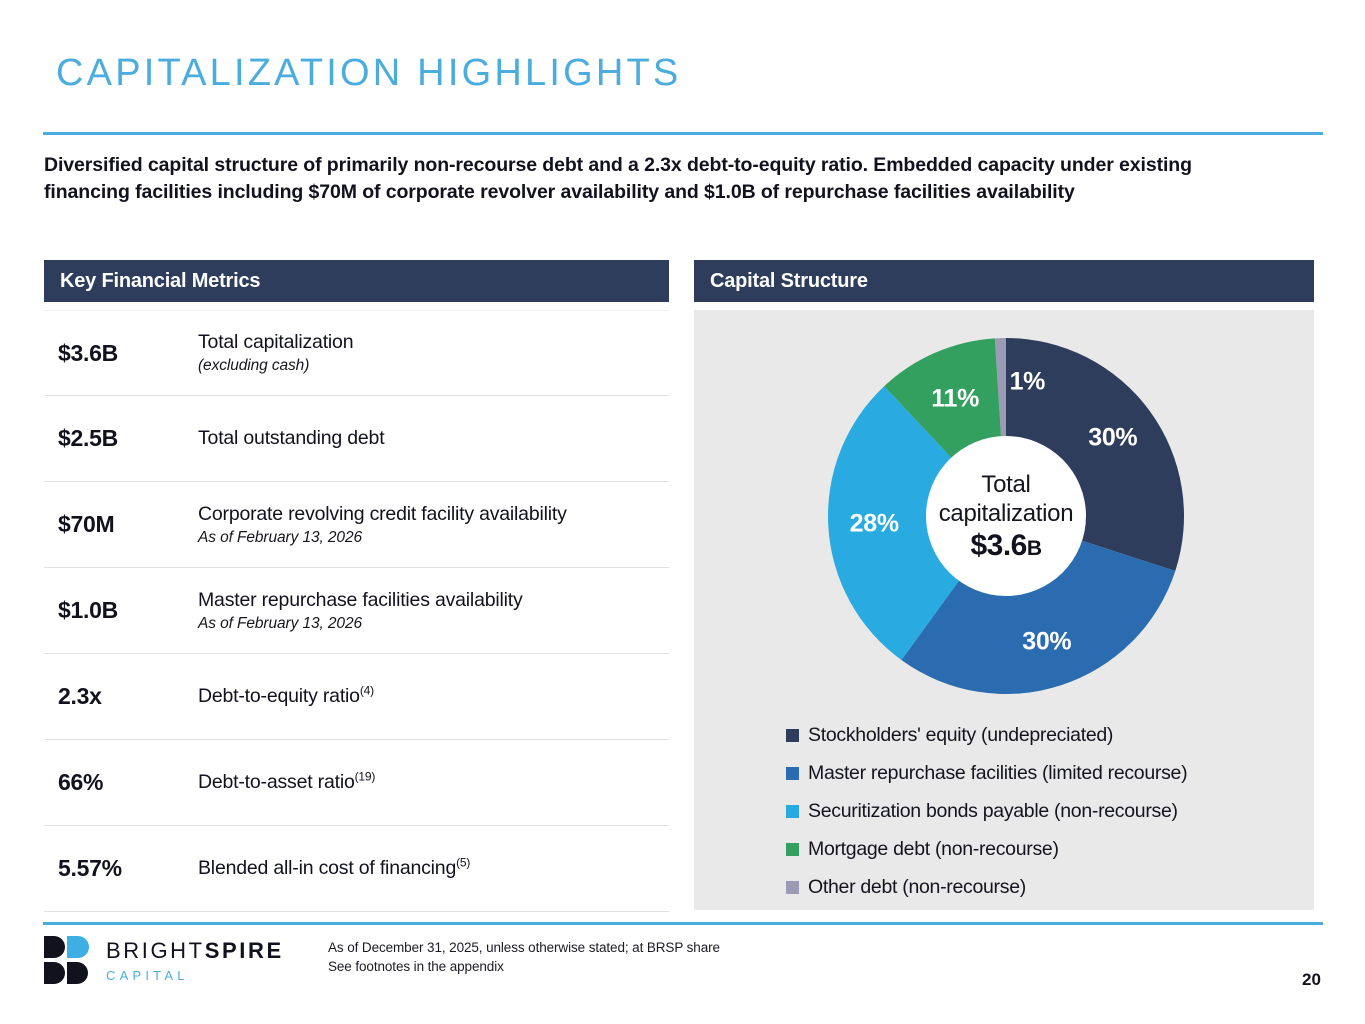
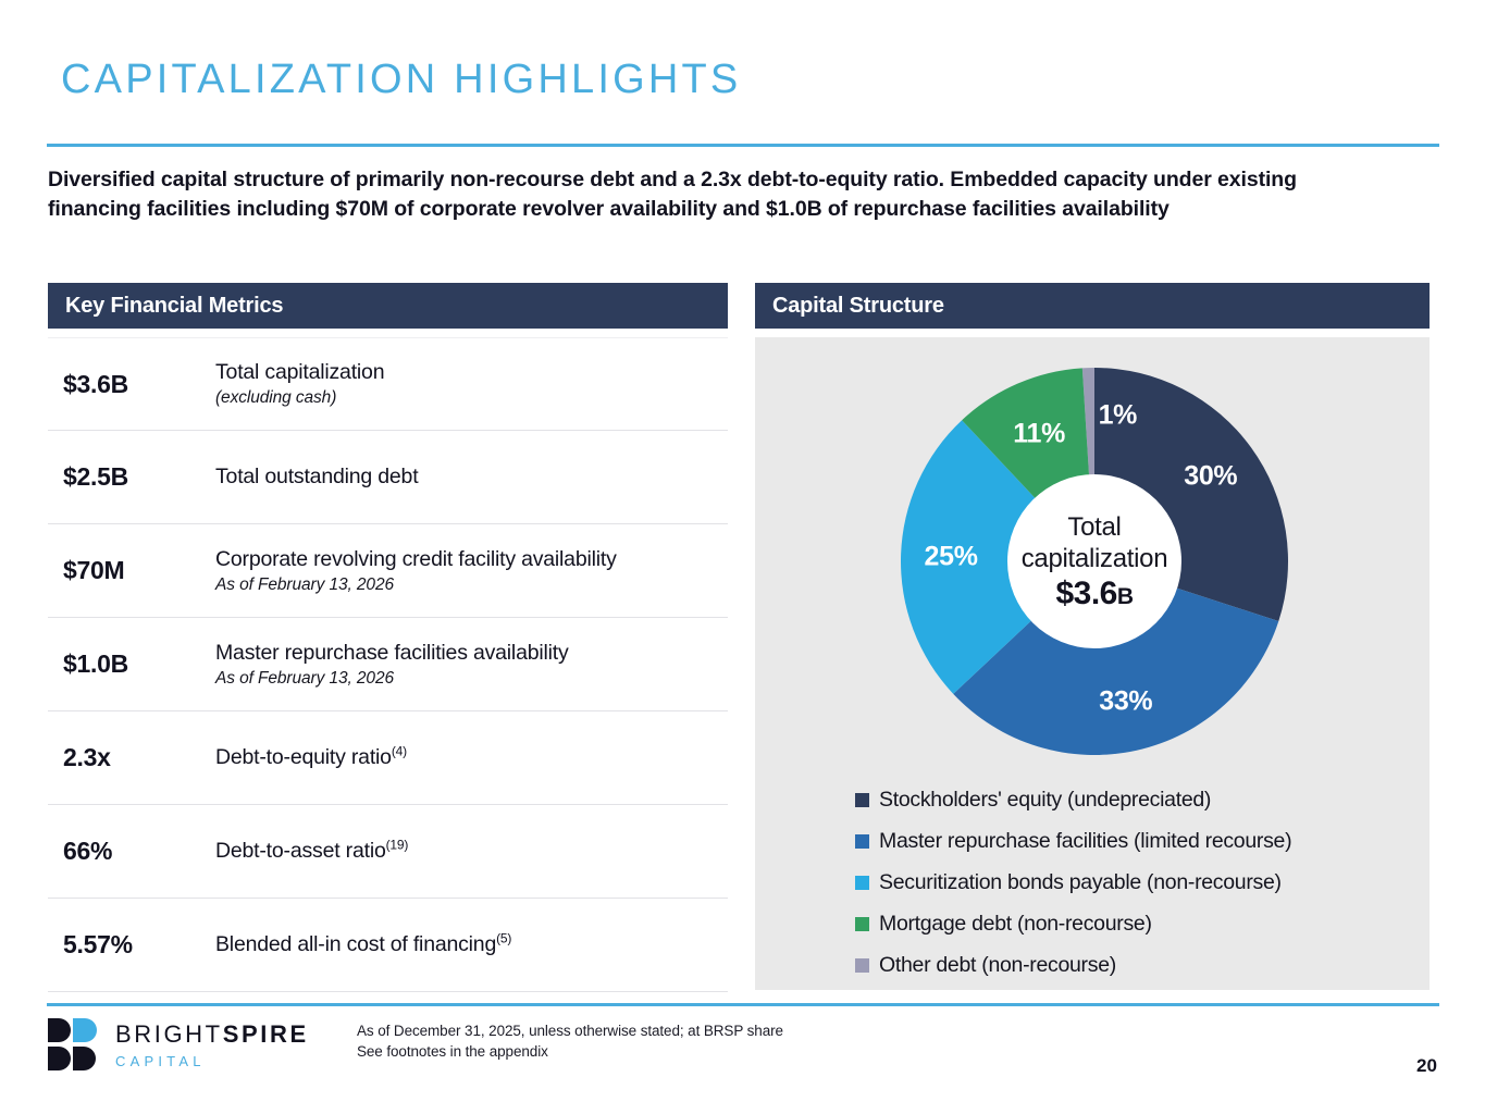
Master repurchase facilities (limited recourse): 30% -> 33%
Securitization bonds payable (non-recourse): 28% -> 25%
